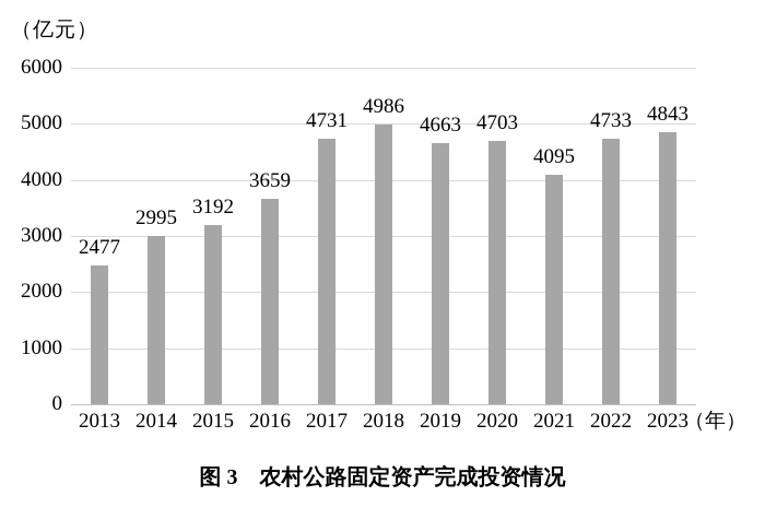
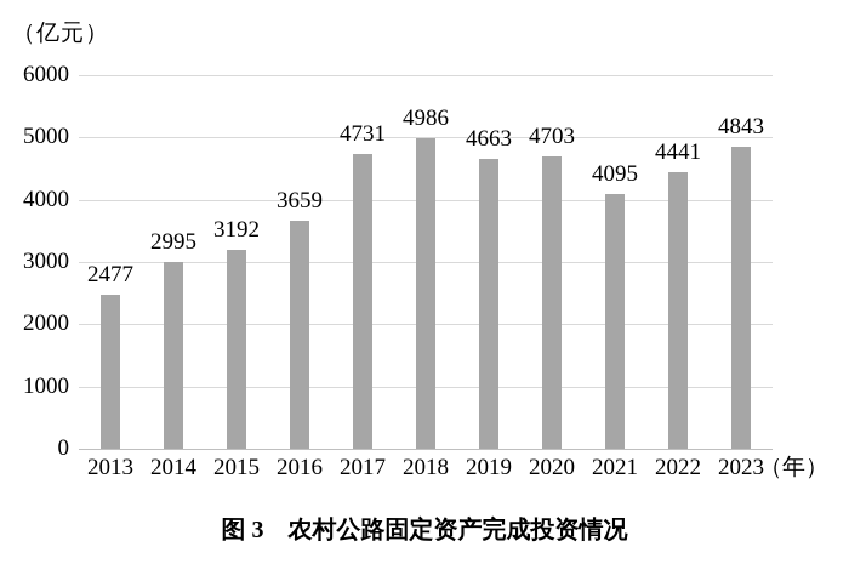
2022: 4733 -> 4441
